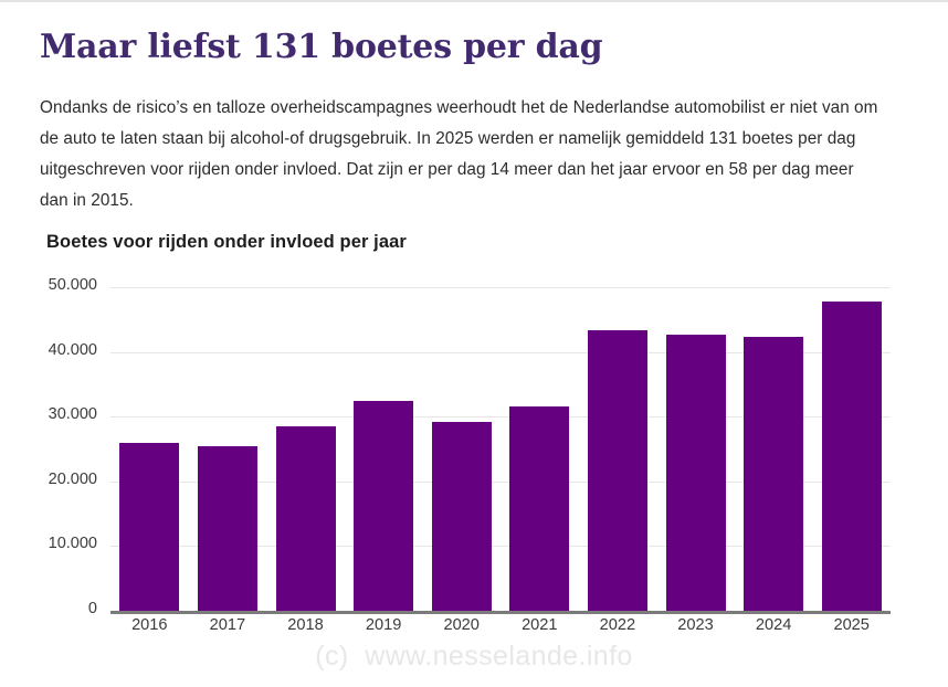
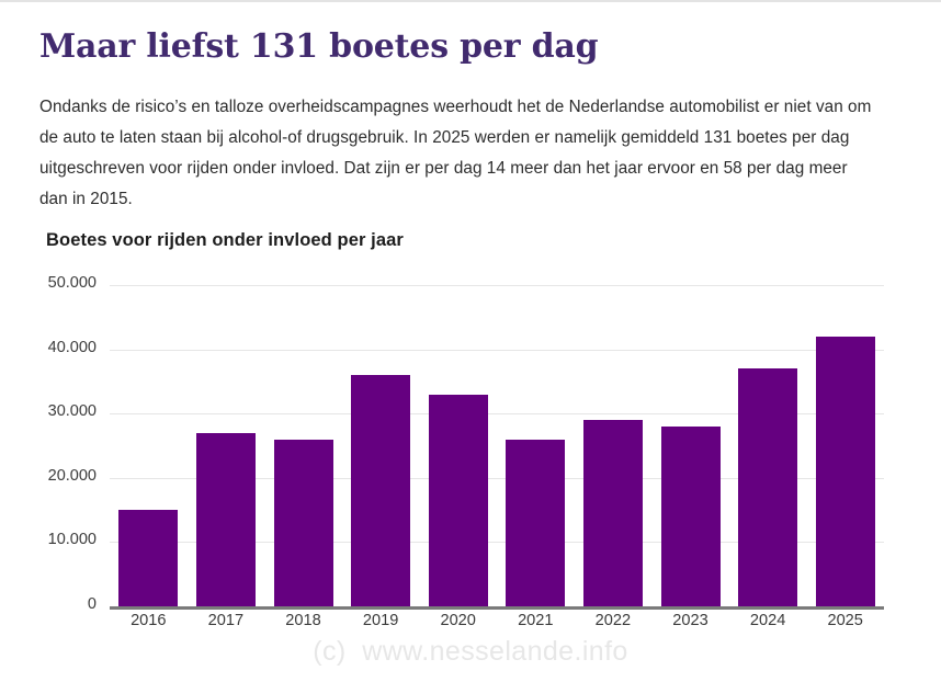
2016: 26000 -> 15000
2017: 26000 -> 27000
2018: 28000 -> 26000
2019: 32000 -> 36000
2020: 29000 -> 33000
2021: 32000 -> 26000
2022: 43000 -> 29000
2023: 43000 -> 28000
2024: 42000 -> 37000
2025: 48000 -> 42000
